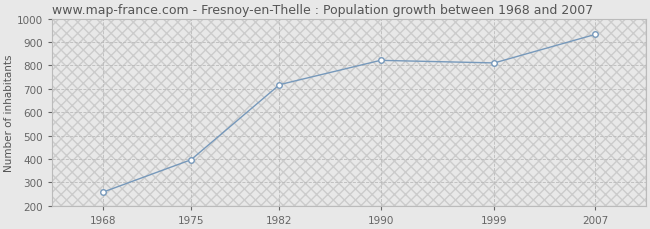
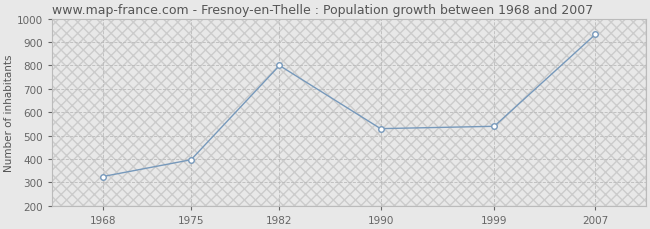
1968: 258 -> 325
1982: 718 -> 800
1990: 822 -> 530
1999: 811 -> 540
